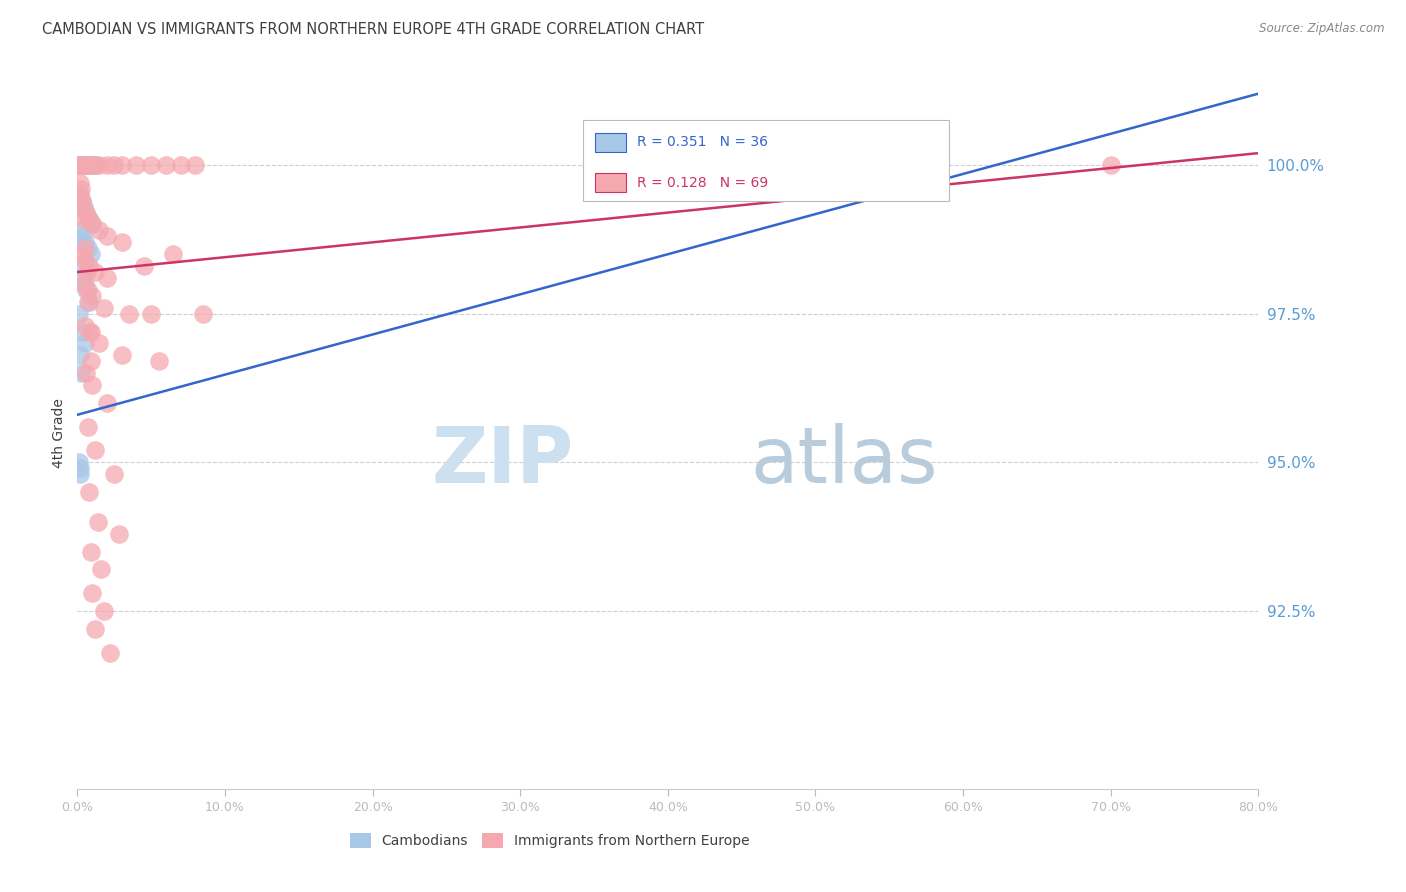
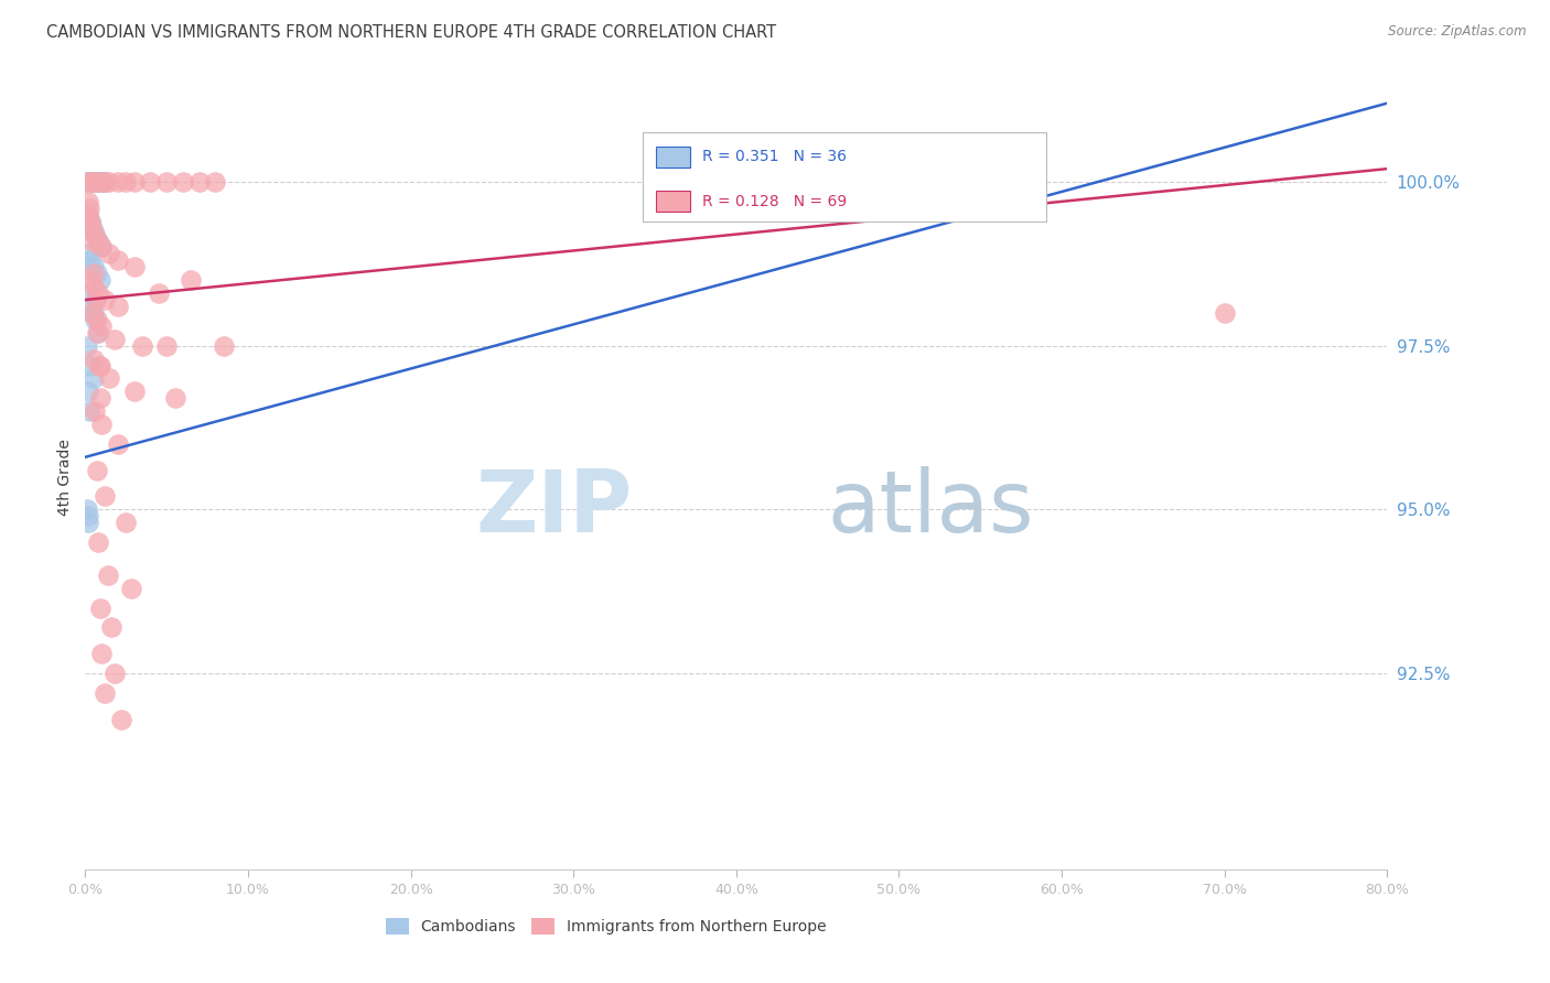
Immigrants from Northern Europe/70.0%: 100.0% -> 98.0%
